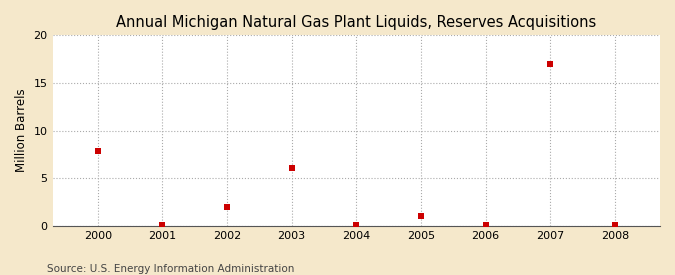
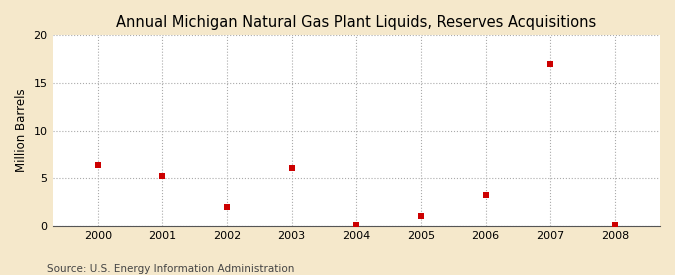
2000: 7.9 -> 6.4
2001: 0.1 -> 5.2
2006: 0.1 -> 3.2
